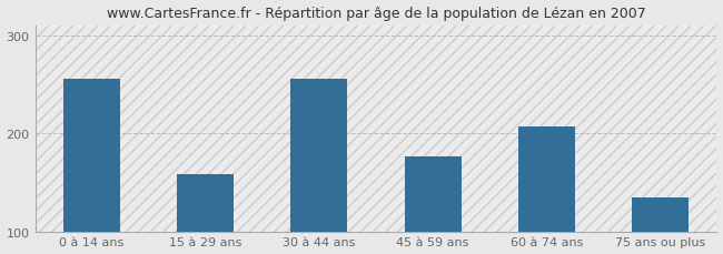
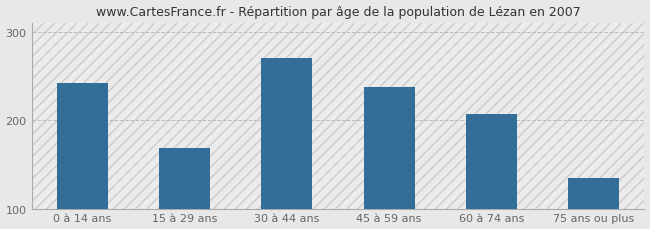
0 à 14 ans: 256 -> 242
15 à 29 ans: 158 -> 168
30 à 44 ans: 256 -> 270
45 à 59 ans: 176 -> 237
